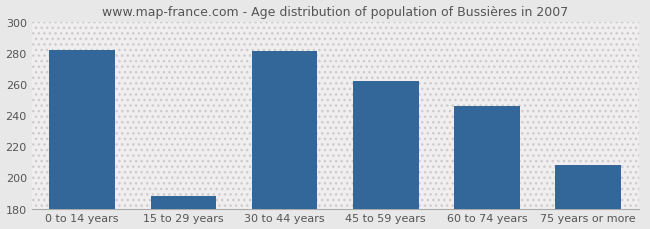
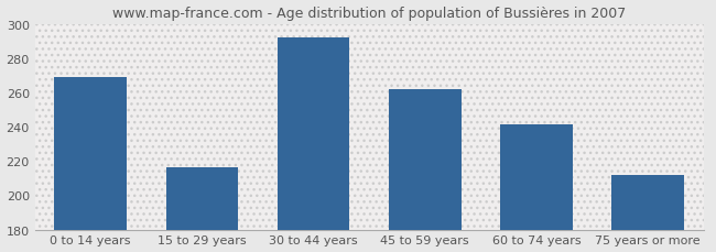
0 to 14 years: 282 -> 269
15 to 29 years: 188 -> 216
30 to 44 years: 281 -> 292
60 to 74 years: 246 -> 241
75 years or more: 208 -> 212
